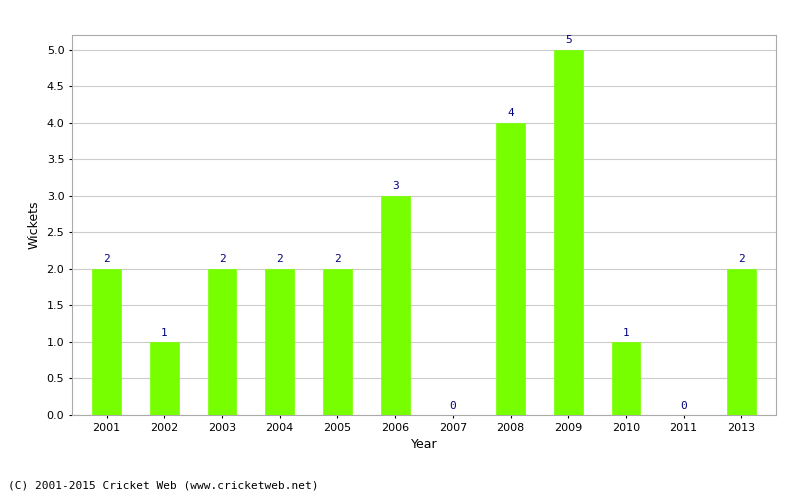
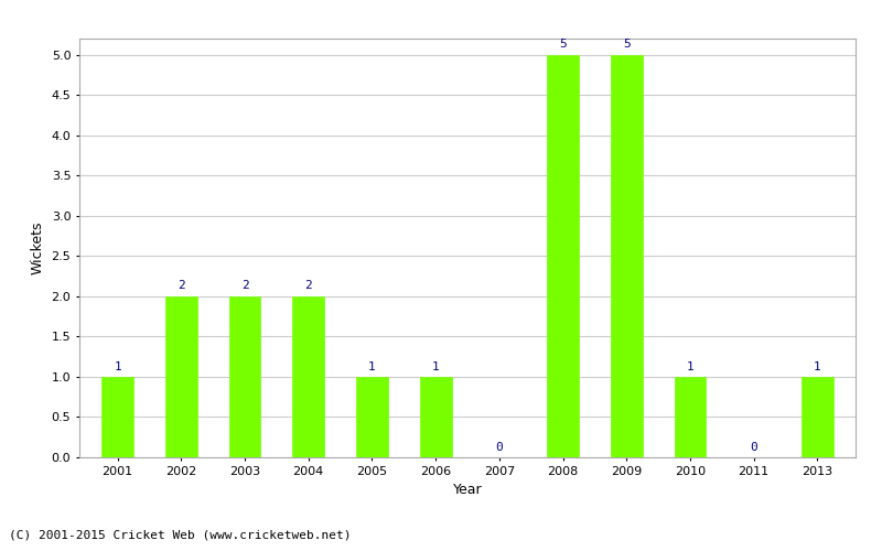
2001: 2 -> 1
2002: 1 -> 2
2005: 2 -> 1
2006: 3 -> 1
2008: 4 -> 5
2013: 2 -> 1
